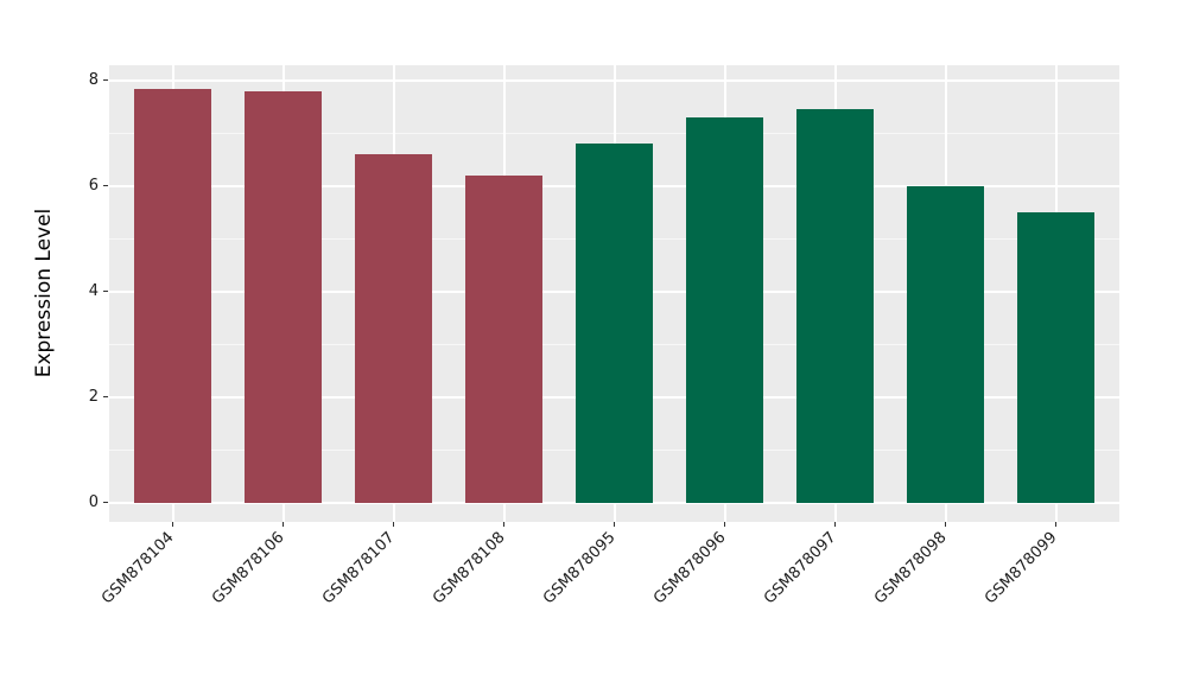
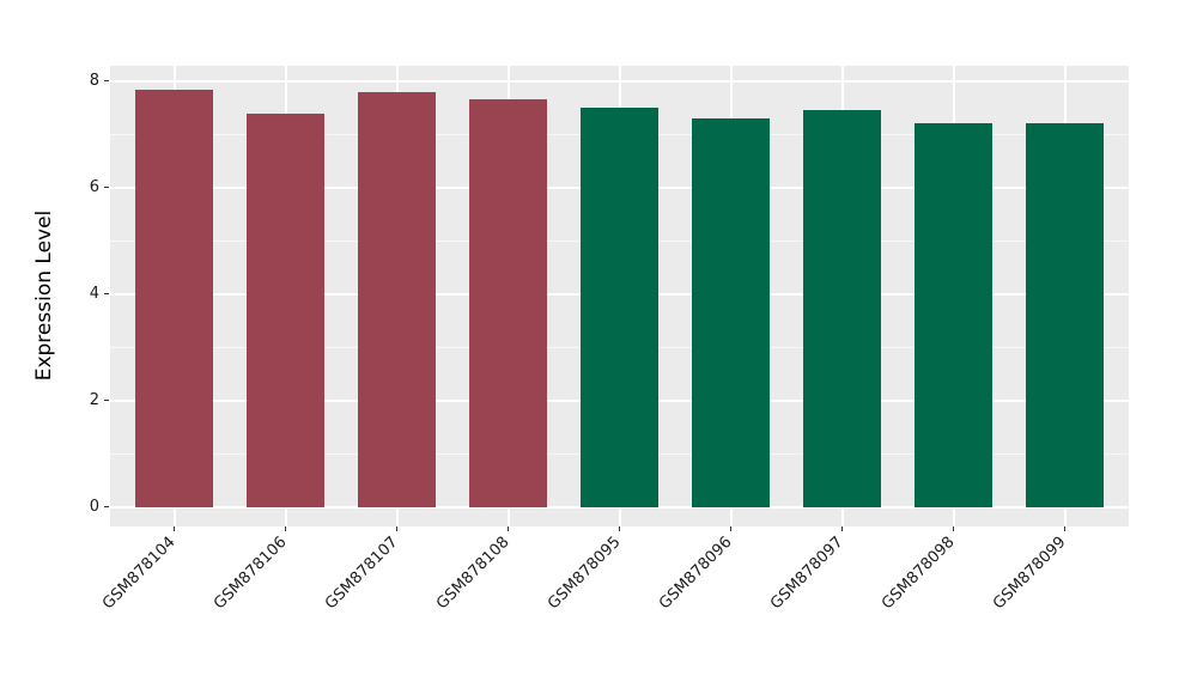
GSM878106: 7.8 -> 7.4
GSM878107: 6.6 -> 7.8
GSM878108: 6.2 -> 7.7
GSM878095: 6.8 -> 7.5
GSM878098: 6.0 -> 7.2
GSM878099: 5.5 -> 7.2
